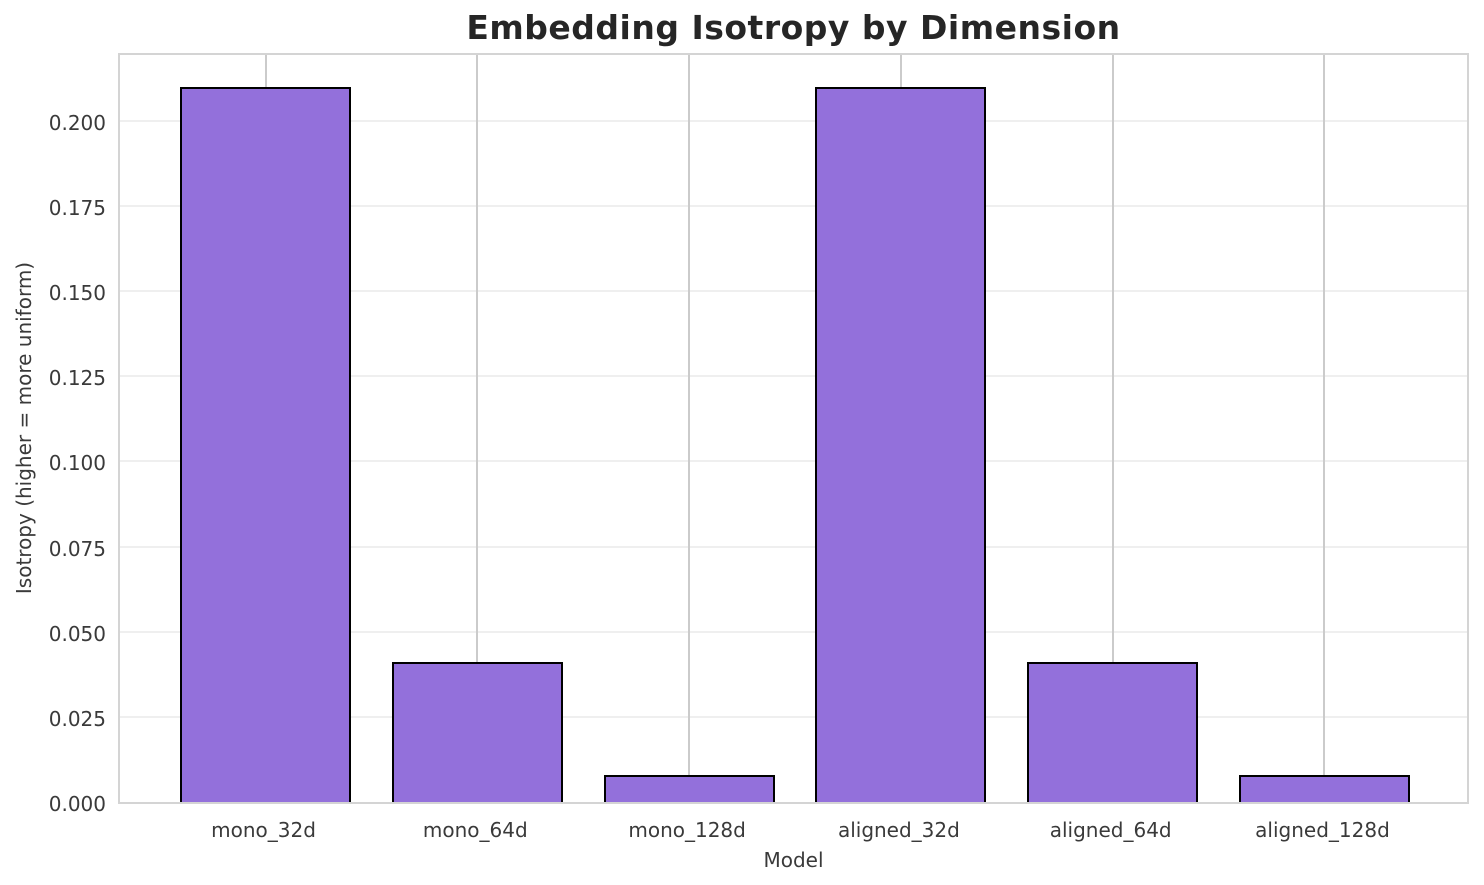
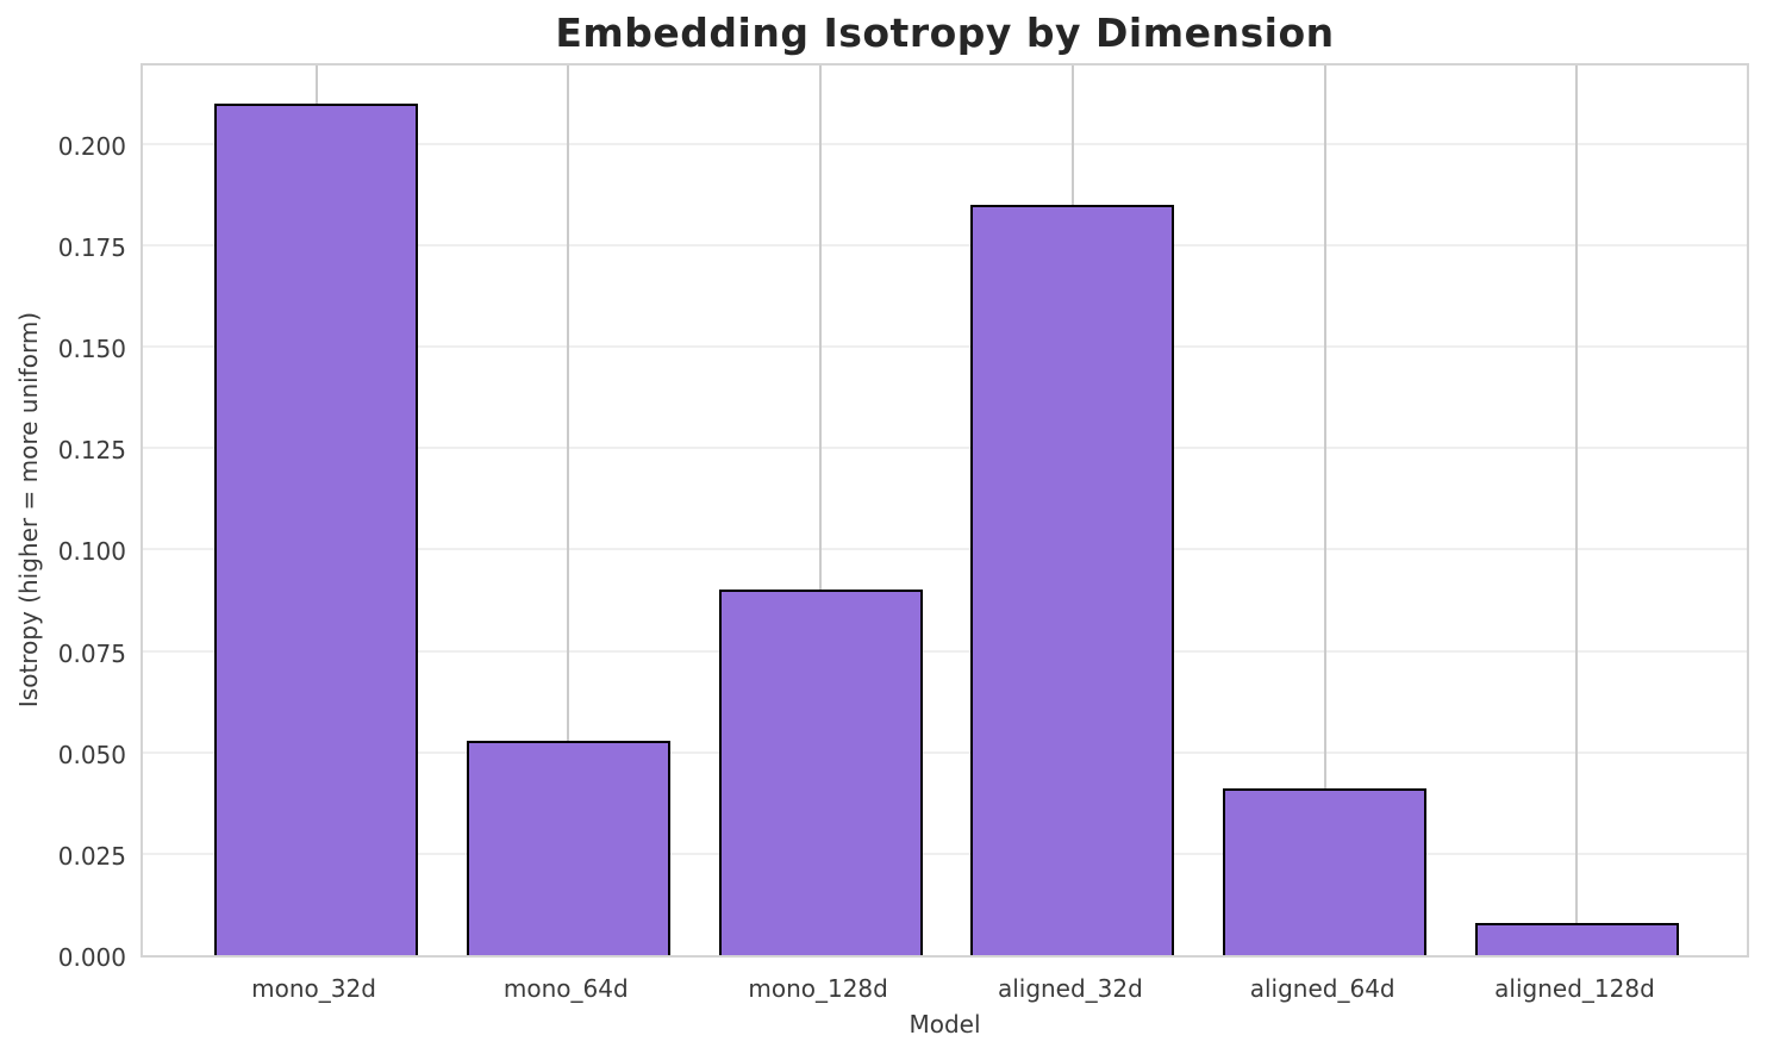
mono_64d: 0.041 -> 0.053
mono_128d: 0.008 -> 0.090
aligned_32d: 0.210 -> 0.185
